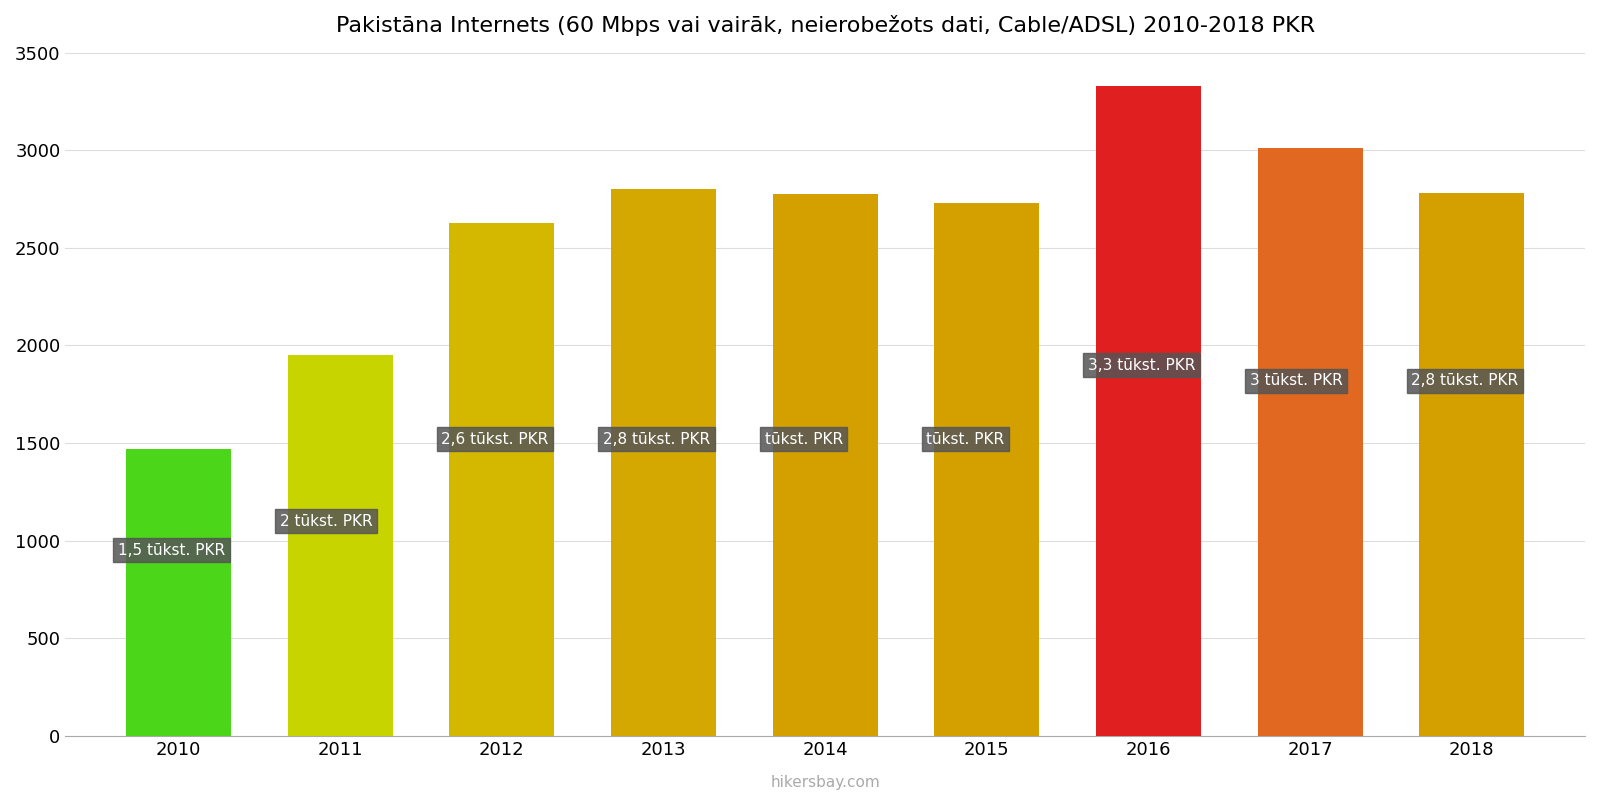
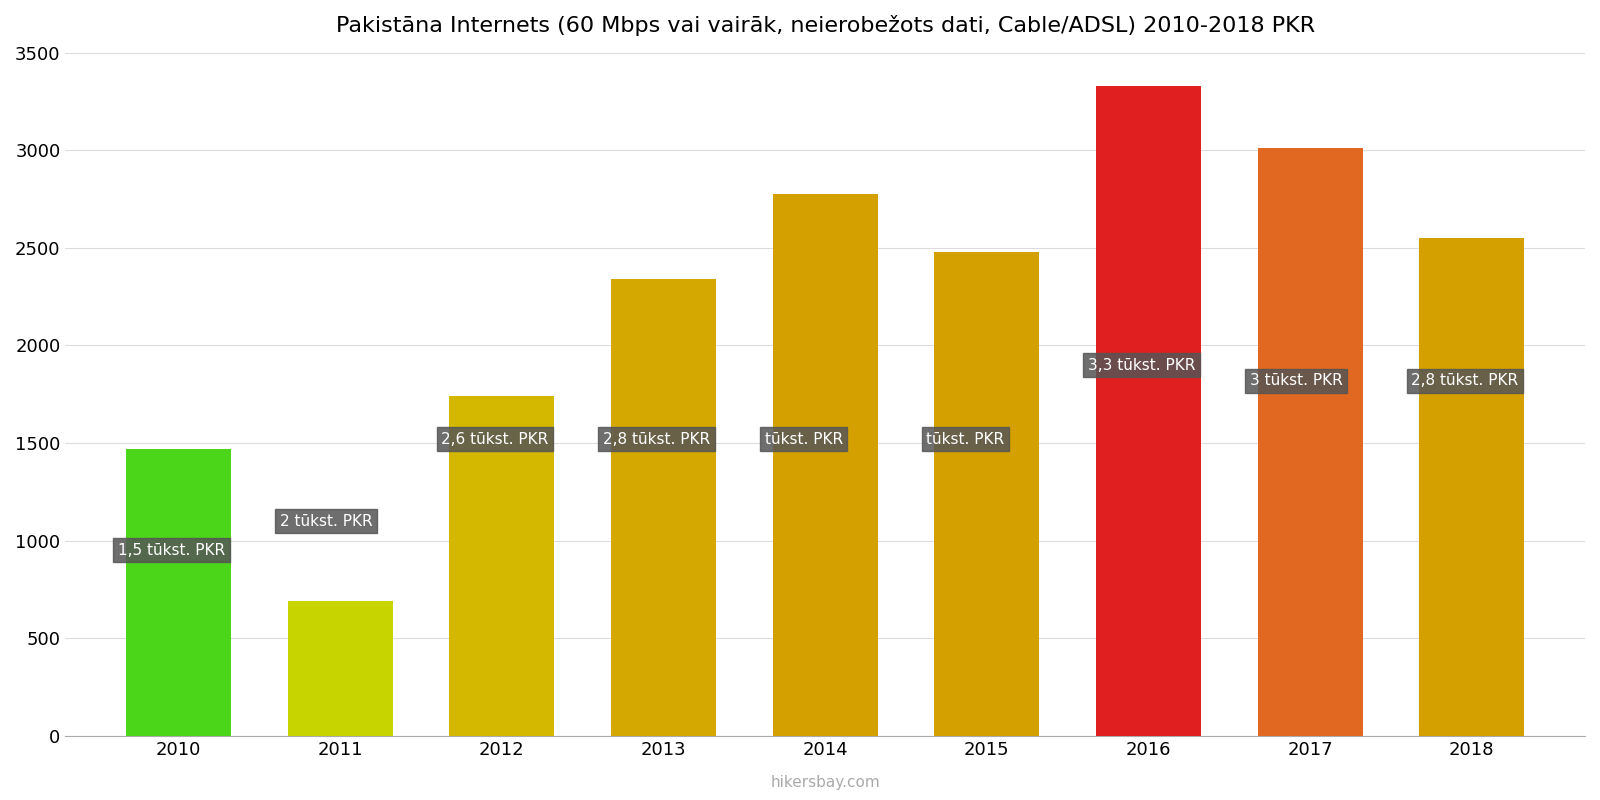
2011: 1950 -> 690
2012: 2630 -> 1740
2013: 2800 -> 2340
2015: 2730 -> 2480
2018: 2780 -> 2550
